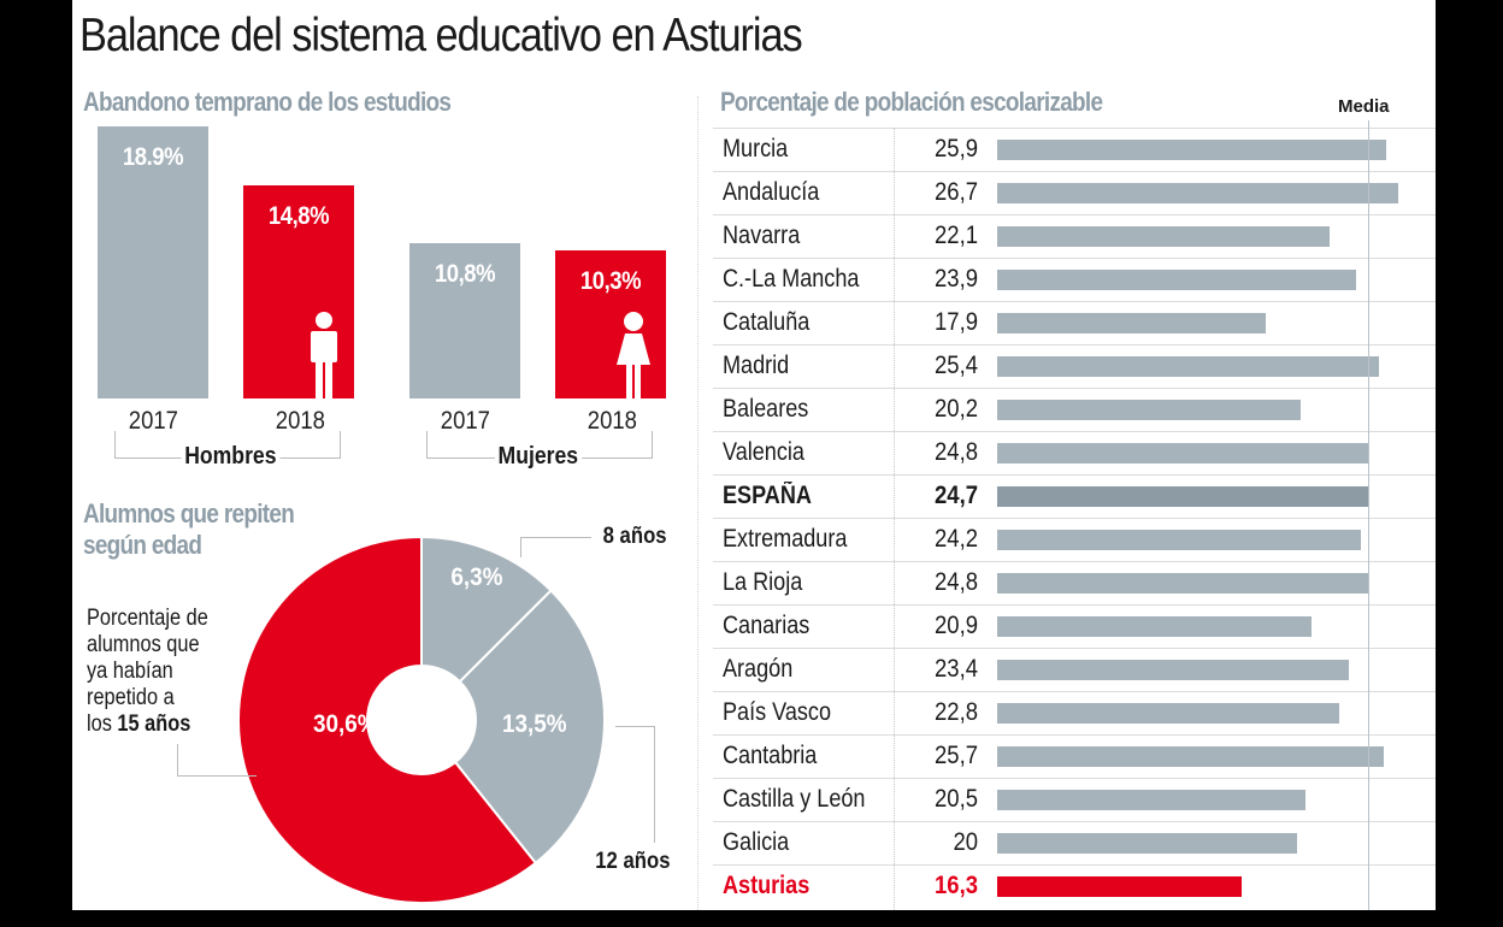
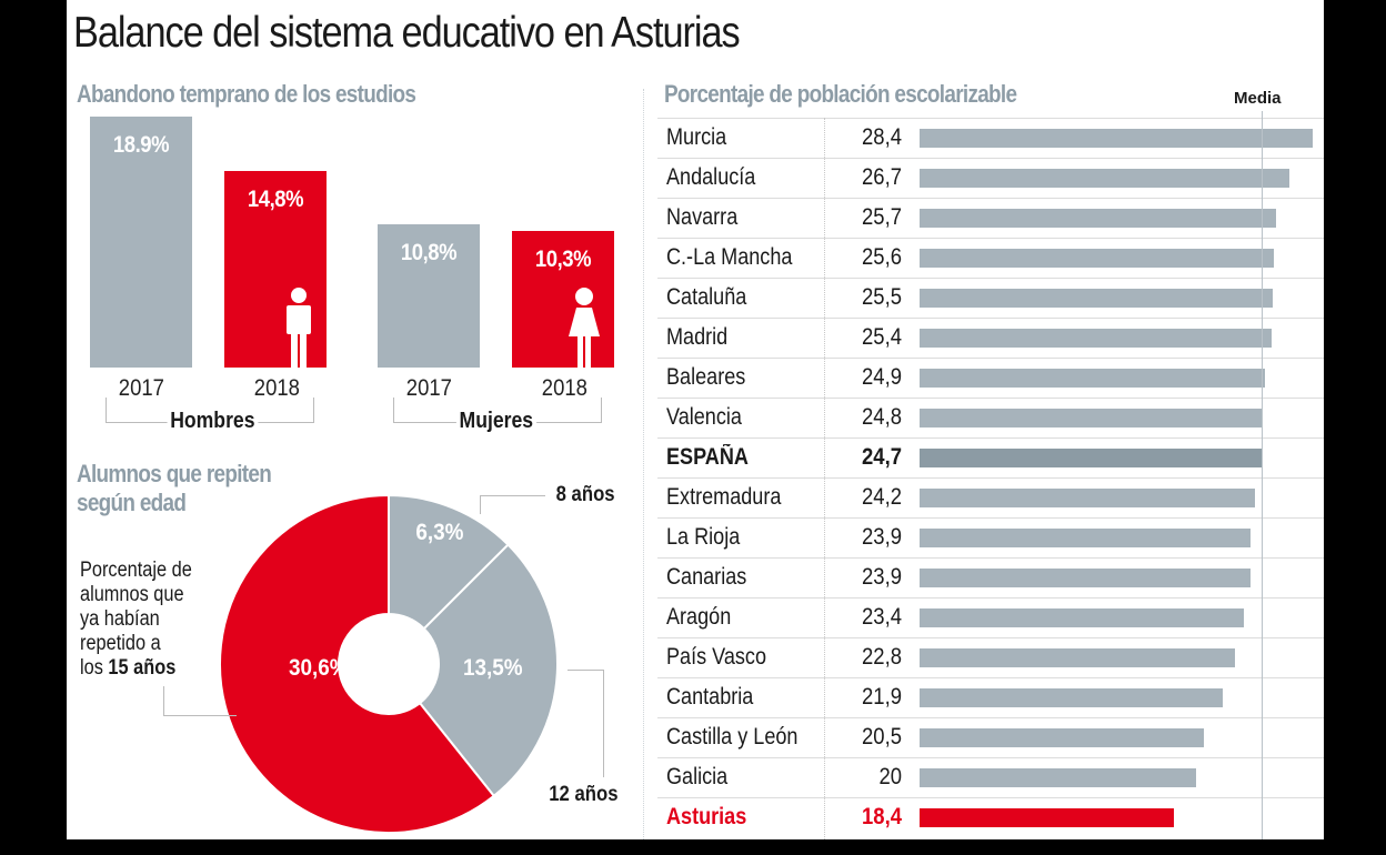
Porcentaje de población escolarizable/Murcia: 25,9 -> 28,4
Porcentaje de población escolarizable/Navarra: 22,1 -> 25,7
Porcentaje de población escolarizable/C.-La Mancha: 23,9 -> 25,6
Porcentaje de población escolarizable/Cataluña: 17,9 -> 25,5
Porcentaje de población escolarizable/Baleares: 20,2 -> 24,9
Porcentaje de población escolarizable/La Rioja: 24,8 -> 23,9
Porcentaje de población escolarizable/Canarias: 20,9 -> 23,9
Porcentaje de población escolarizable/Cantabria: 25,7 -> 21,9
Porcentaje de población escolarizable/Asturias: 16,3 -> 18,4
